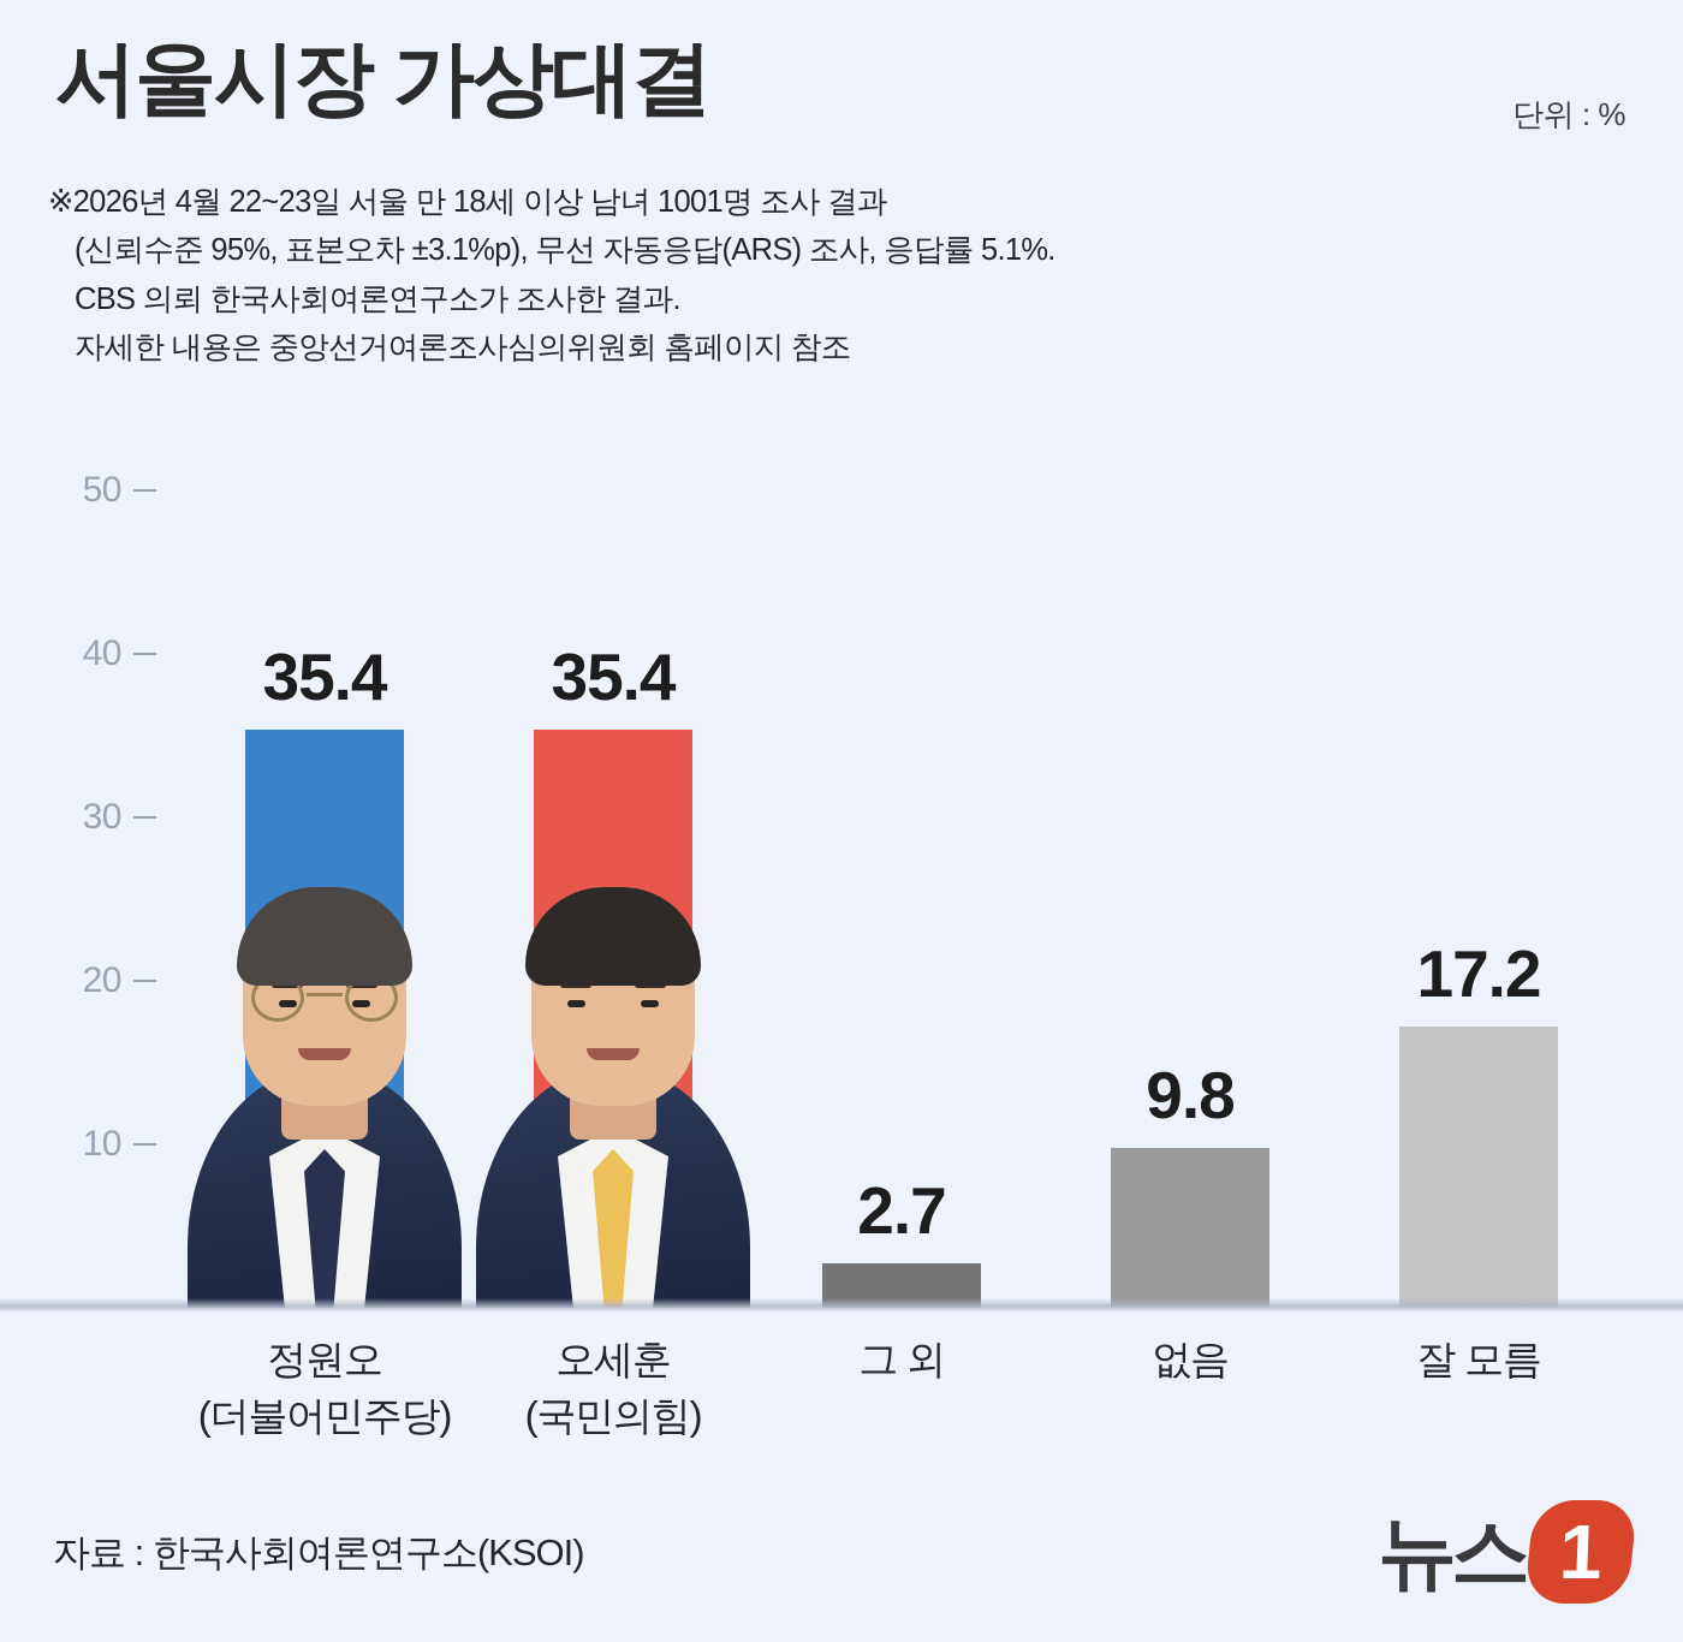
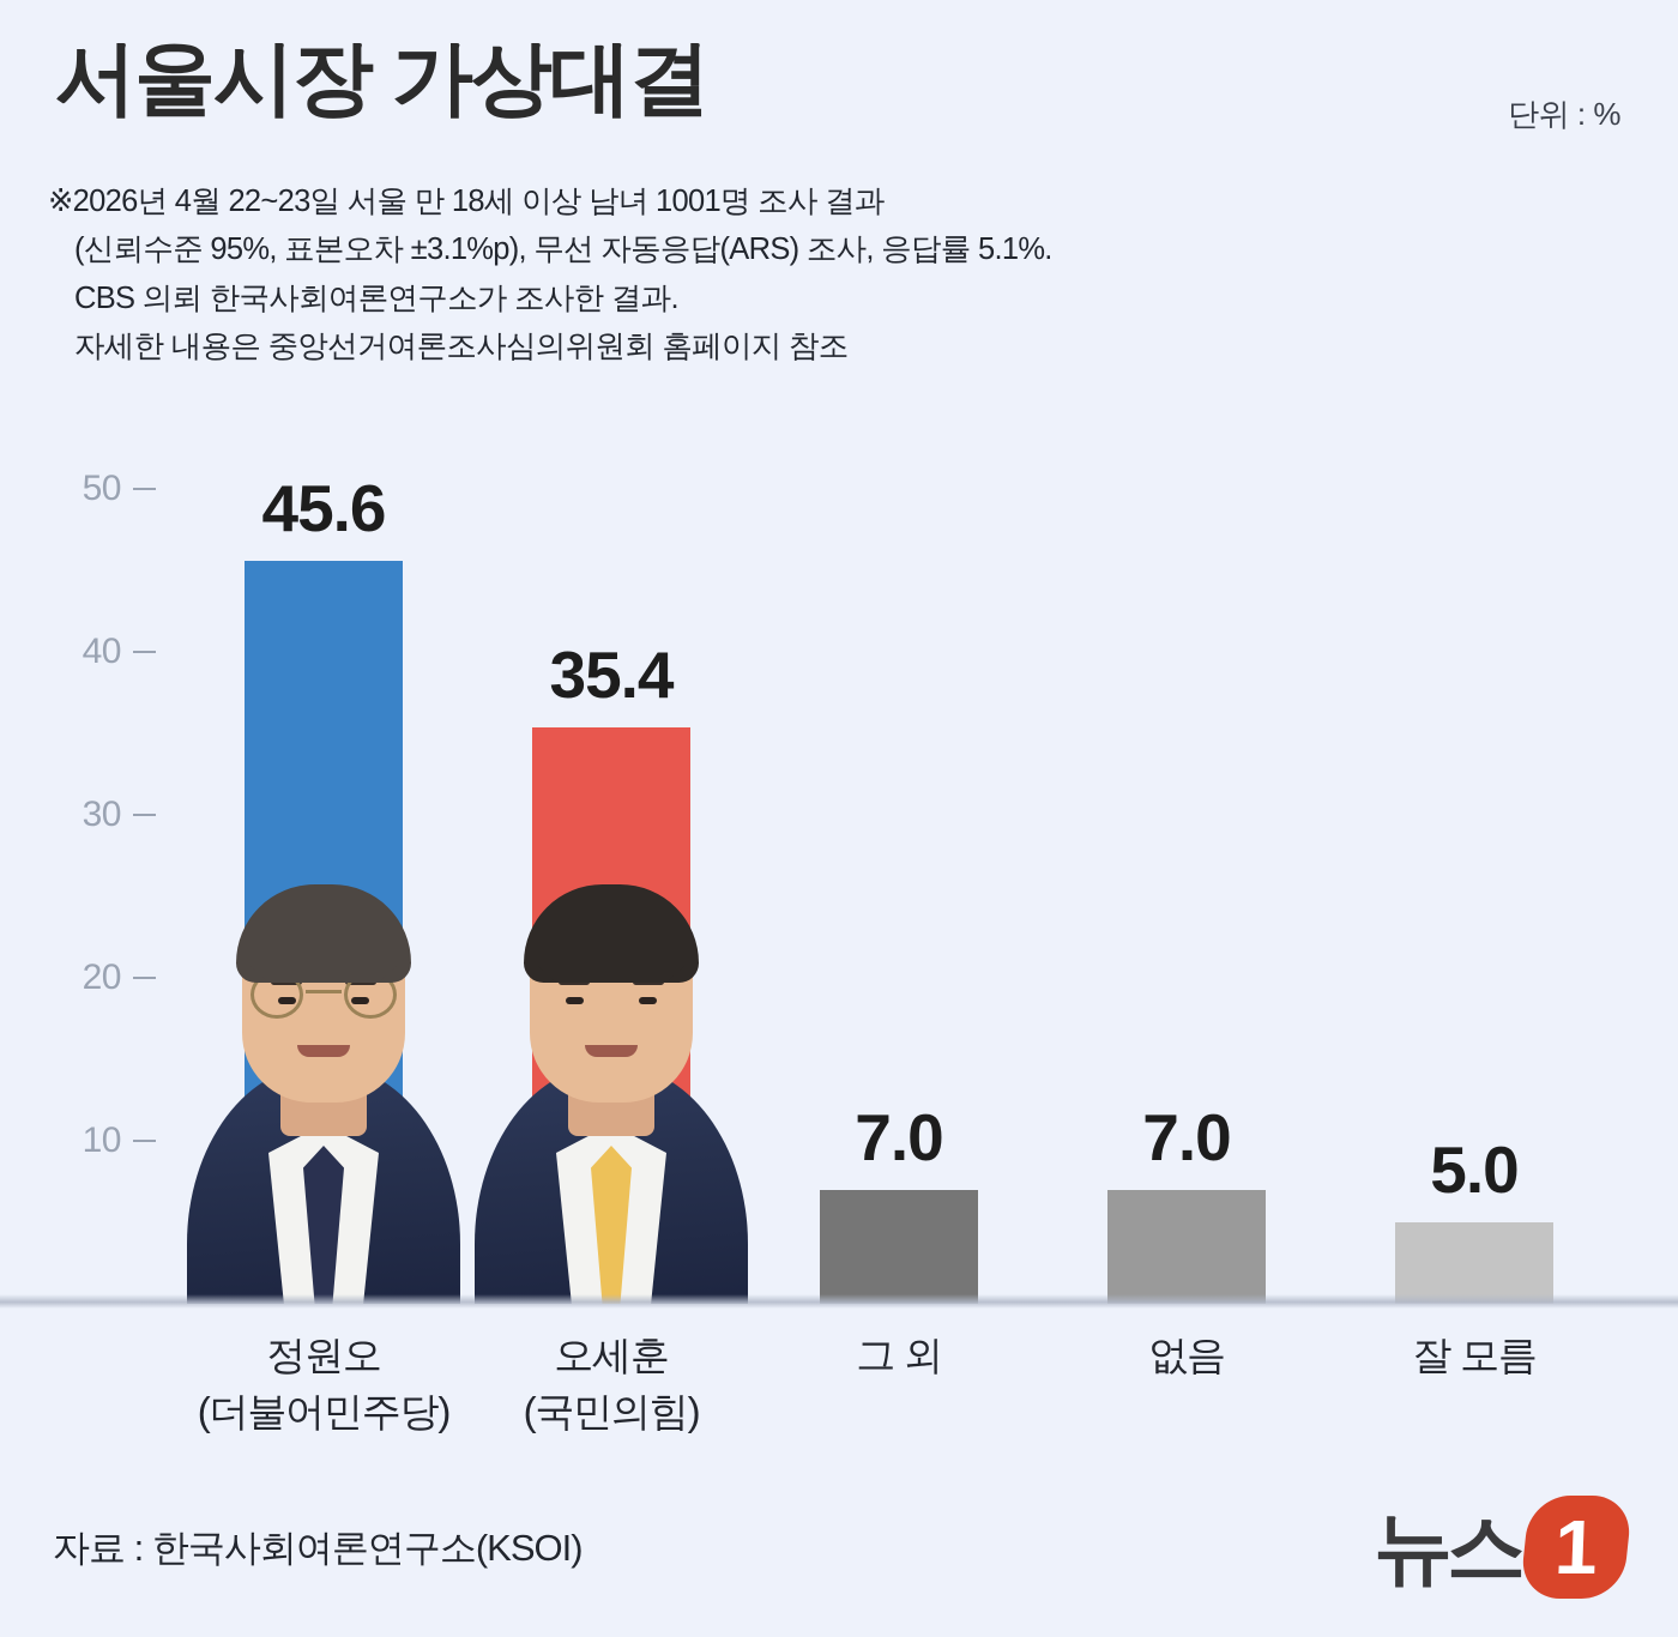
정원오: 35.4 -> 45.6
그 외: 2.7 -> 7.0
없음: 9.8 -> 7.0
잘 모름: 17.2 -> 5.0
